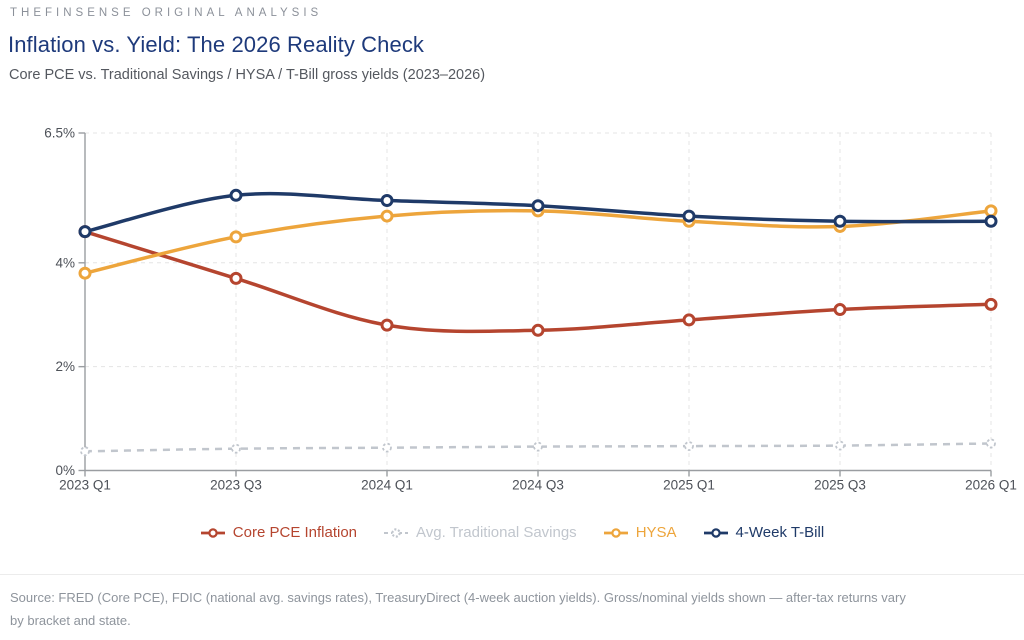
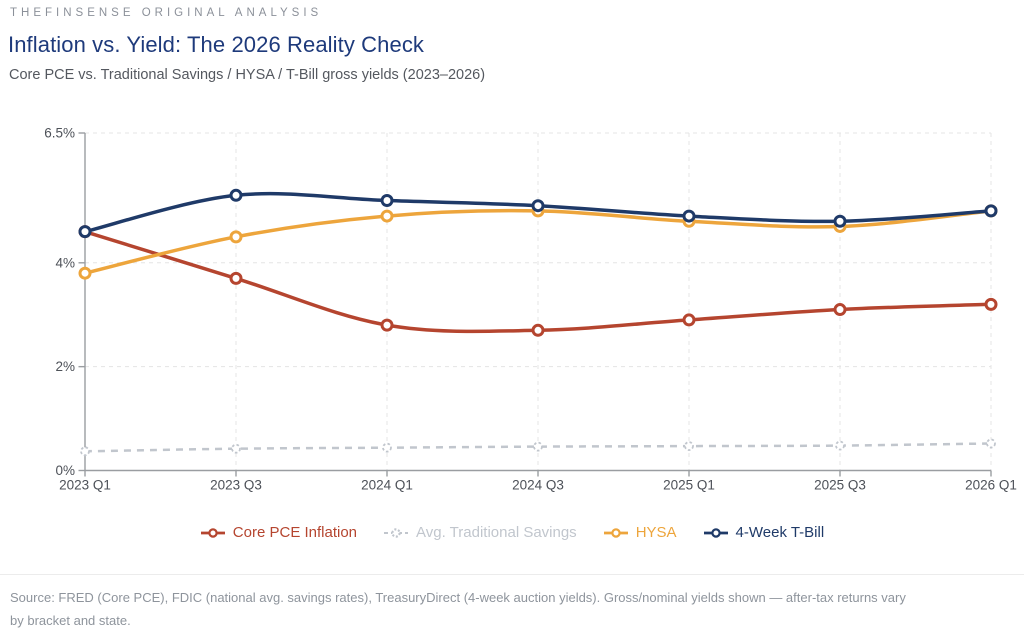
4-Week T-Bill/2026 Q1: 4.8% -> 5.0%
